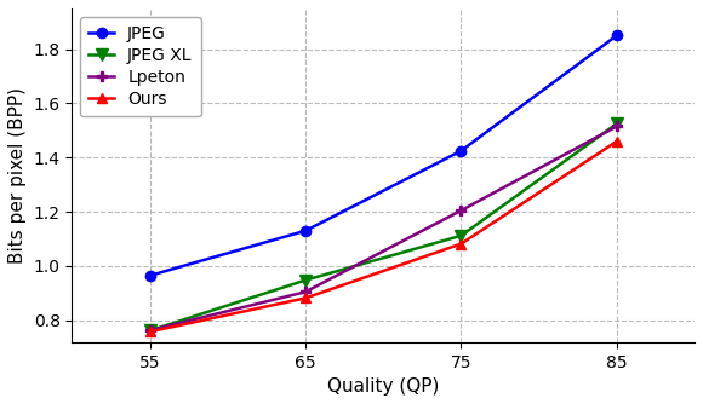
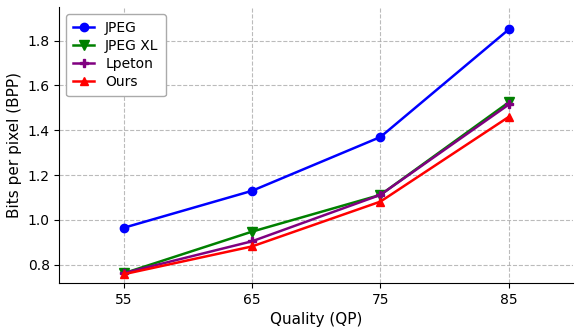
JPEG/75: 1.425 -> 1.370
Lpeton/75: 1.205 -> 1.112
